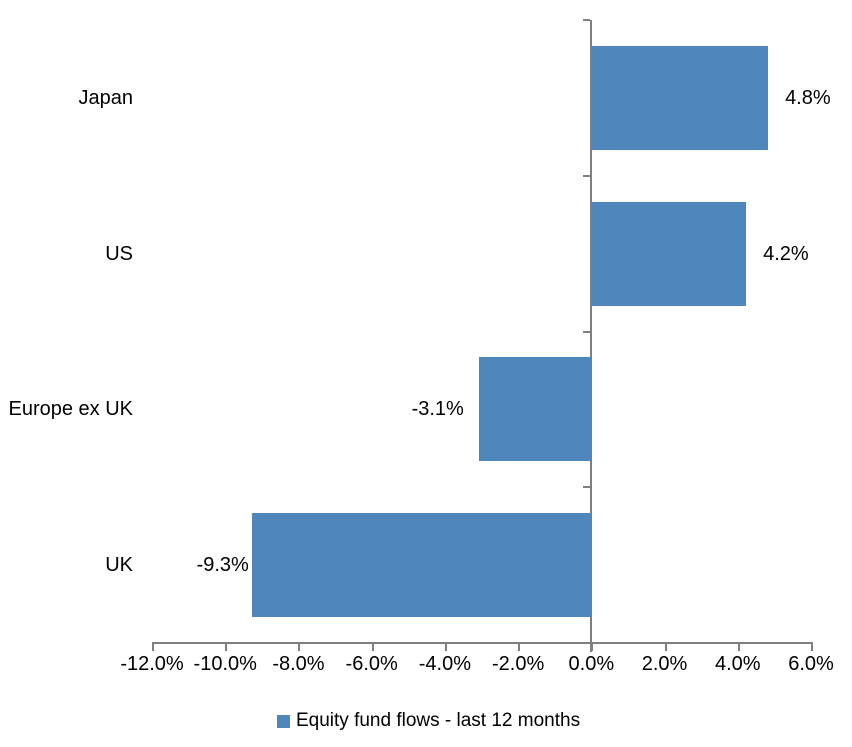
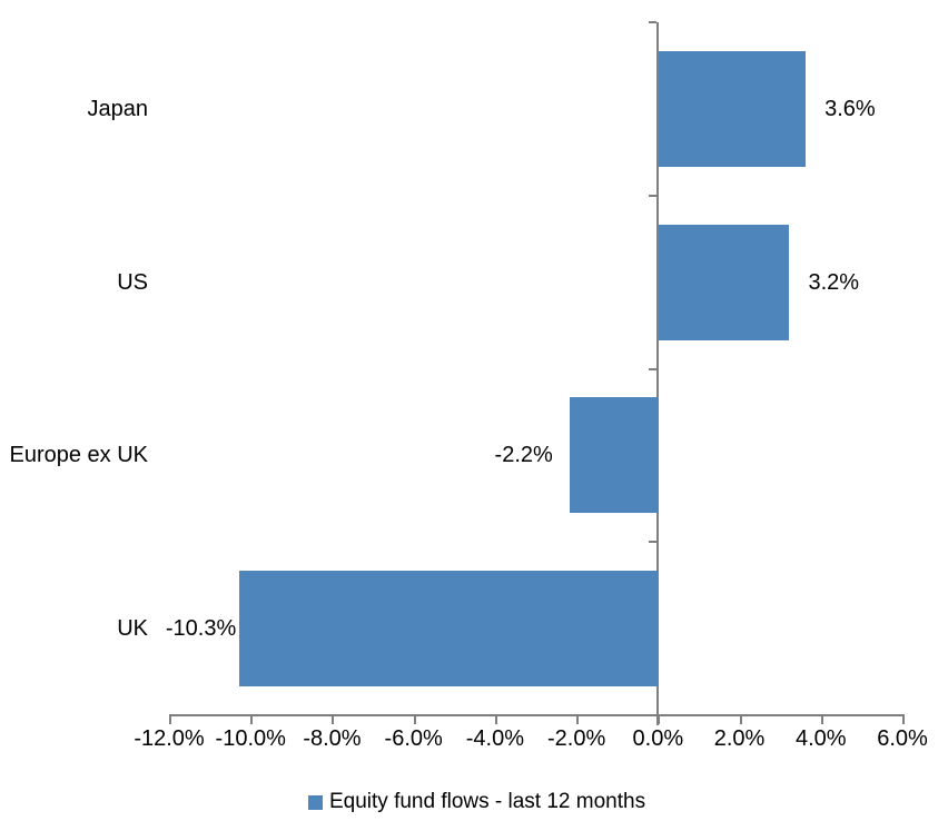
Japan: 4.8% -> 3.6%
US: 4.2% -> 3.2%
Europe ex UK: -3.1% -> -2.2%
UK: -9.3% -> -10.3%
